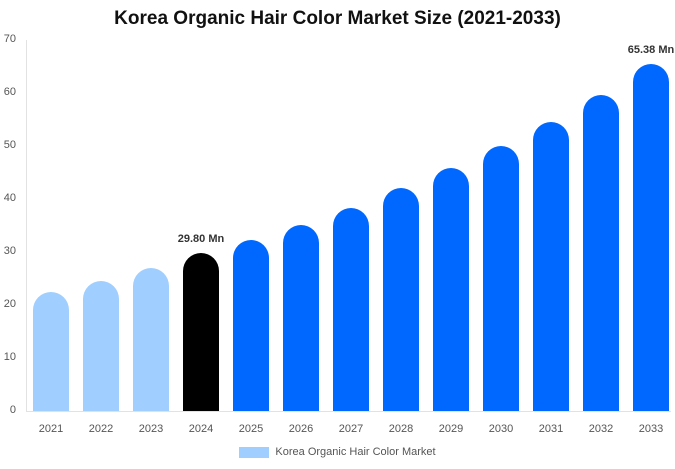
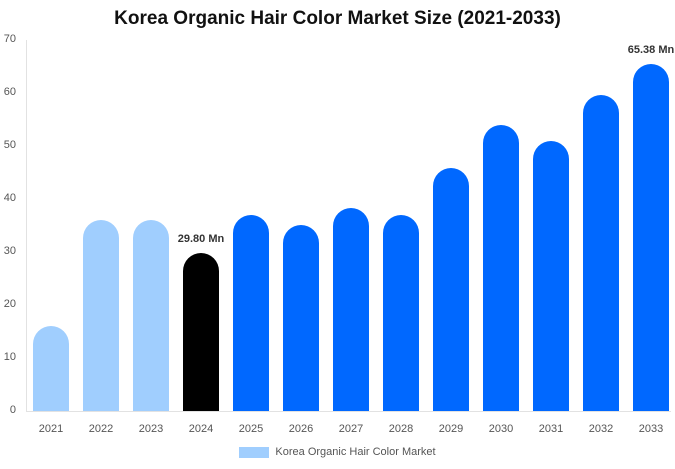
2021: 22 -> 16
2022: 24 -> 36
2023: 27 -> 36
2025: 32 -> 37
2028: 42 -> 37
2030: 50 -> 54
2031: 54 -> 51
